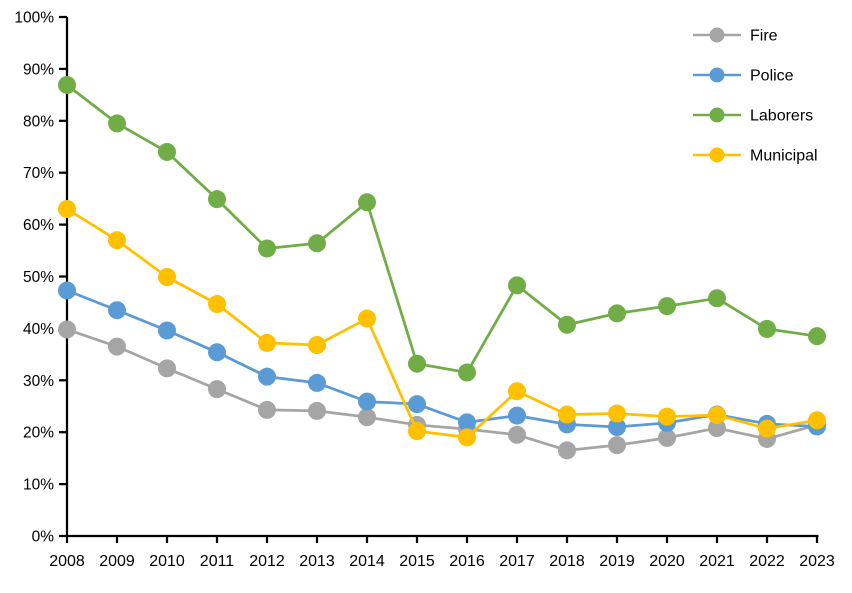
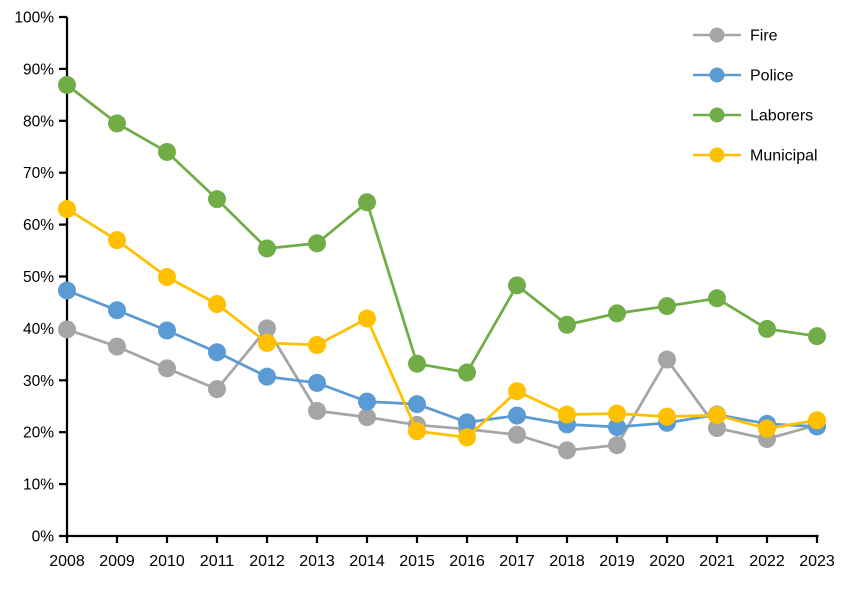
Fire/2012: 24% -> 40%
Fire/2020: 19% -> 34%
